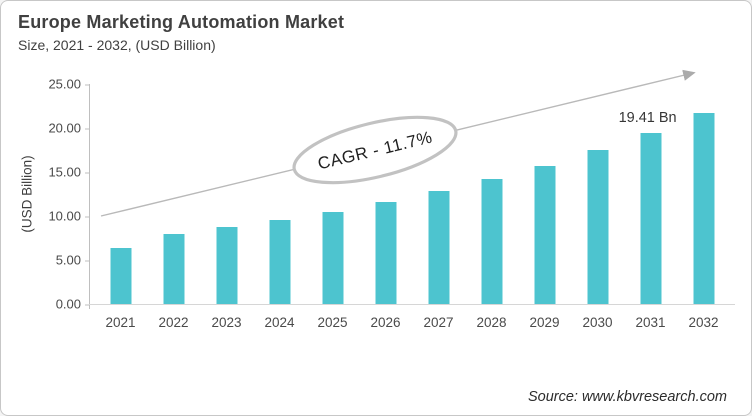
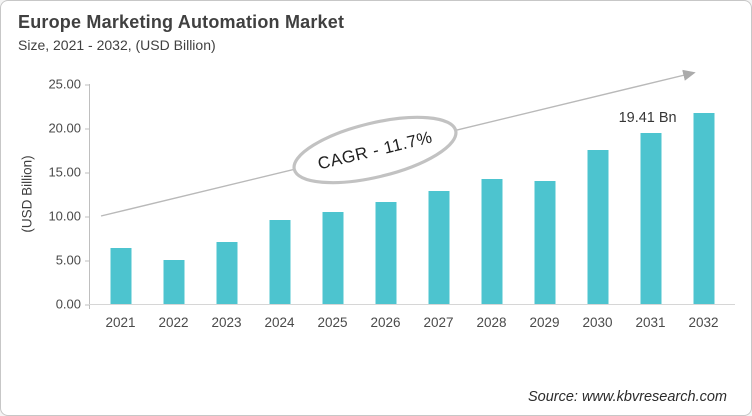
2022: 8 -> 5
2023: 9 -> 7
2029: 16 -> 14
